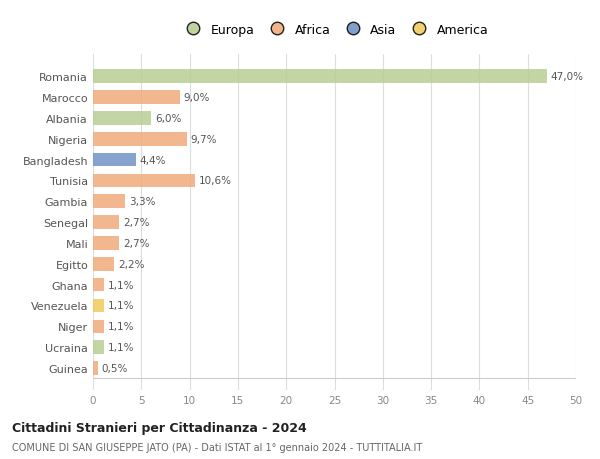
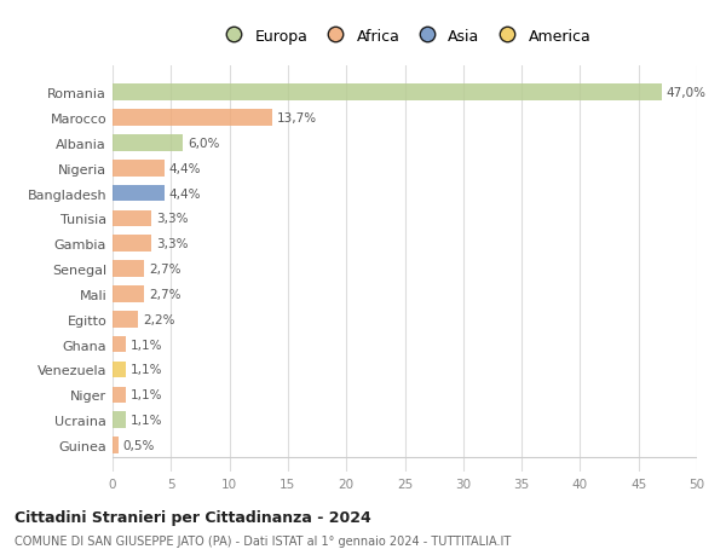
Marocco: 9,0% -> 13,7%
Nigeria: 9,7% -> 4,4%
Tunisia: 10,6% -> 3,3%
